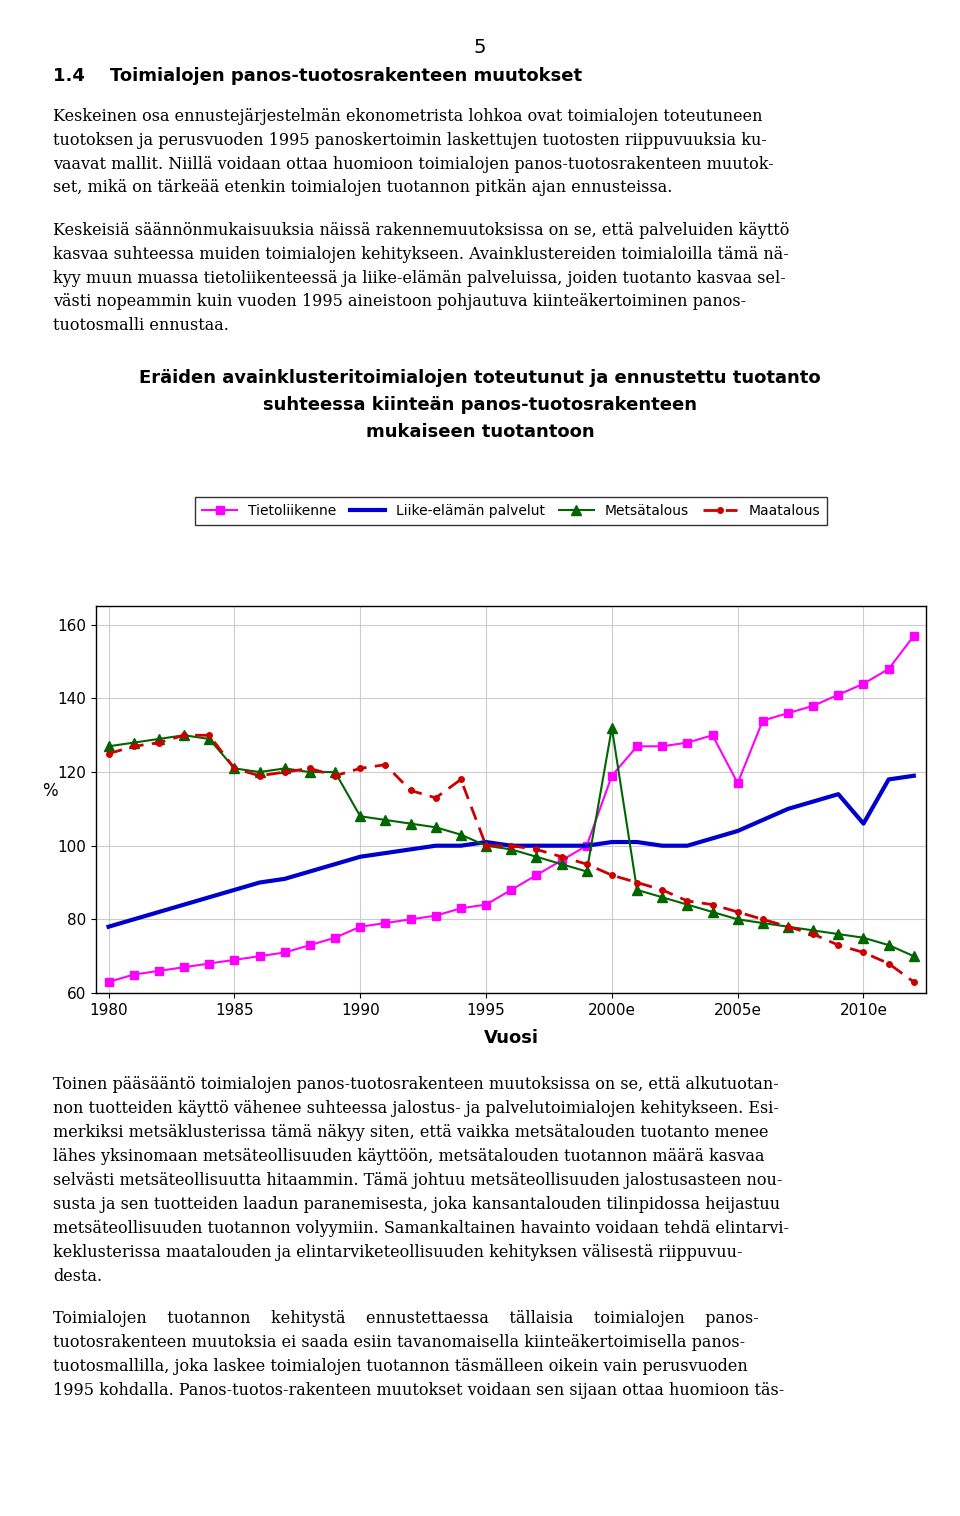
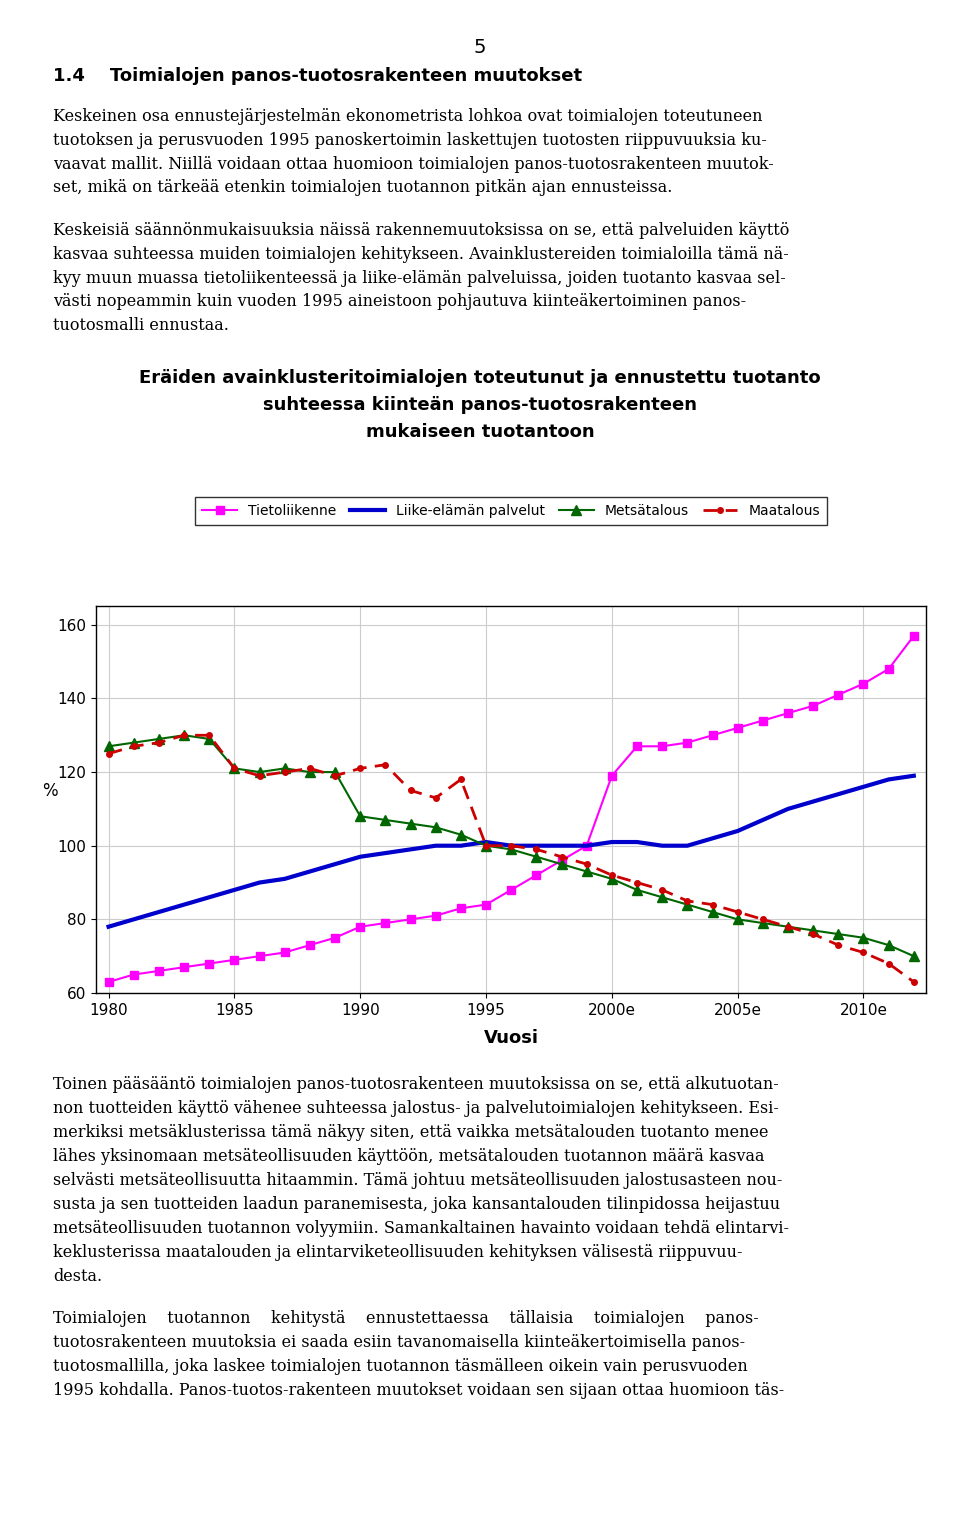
Metsätalous/2000e: 132 -> 91
Tietoliikenne/2005e: 117 -> 132
Liike-elämän palvelut/2010e: 106 -> 116
